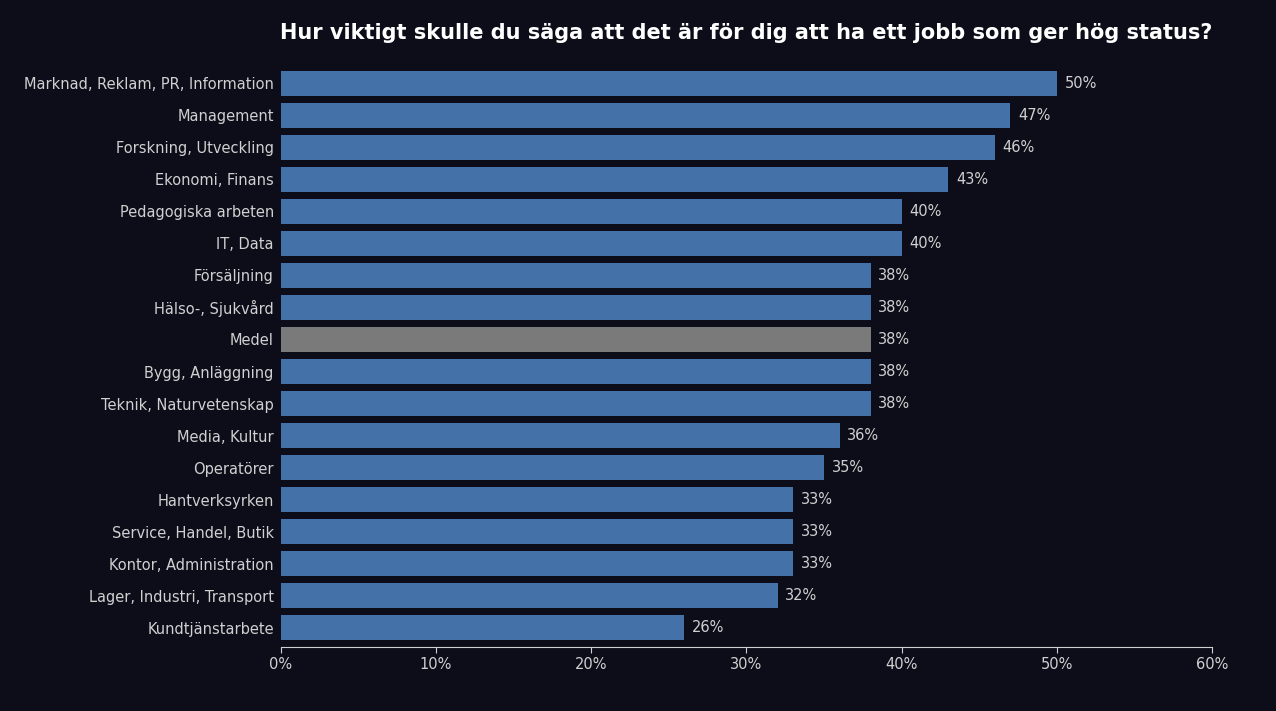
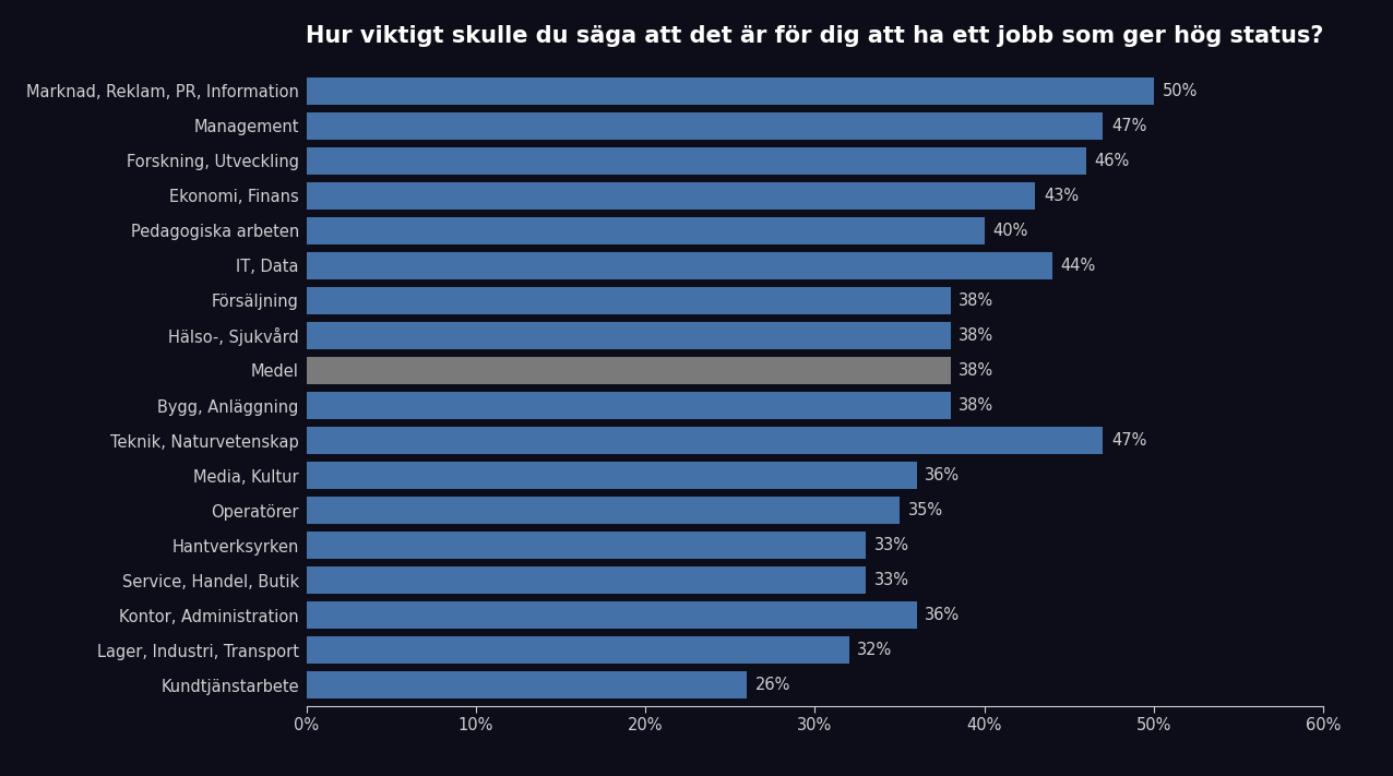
IT, Data: 40% -> 44%
Teknik, Naturvetenskap: 38% -> 47%
Kontor, Administration: 33% -> 36%
